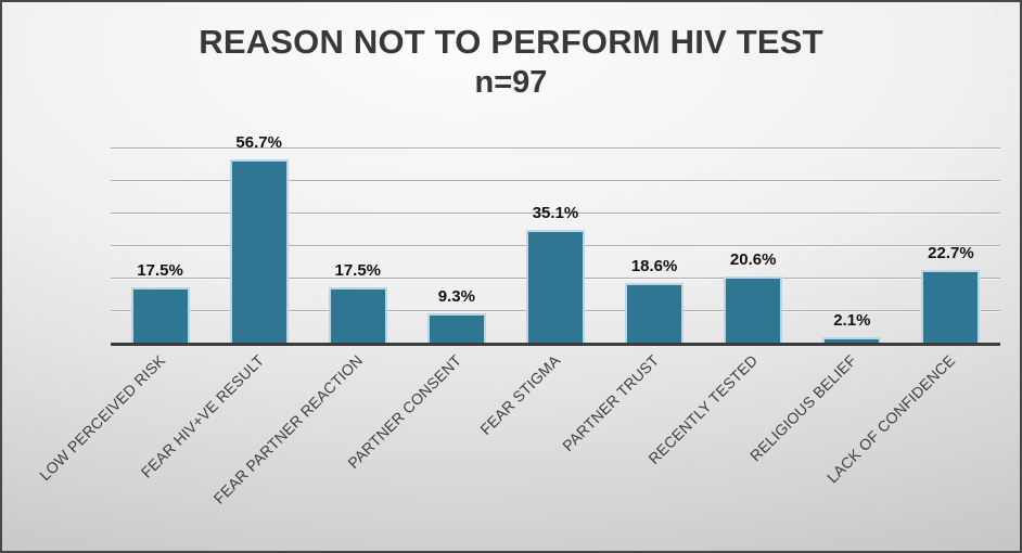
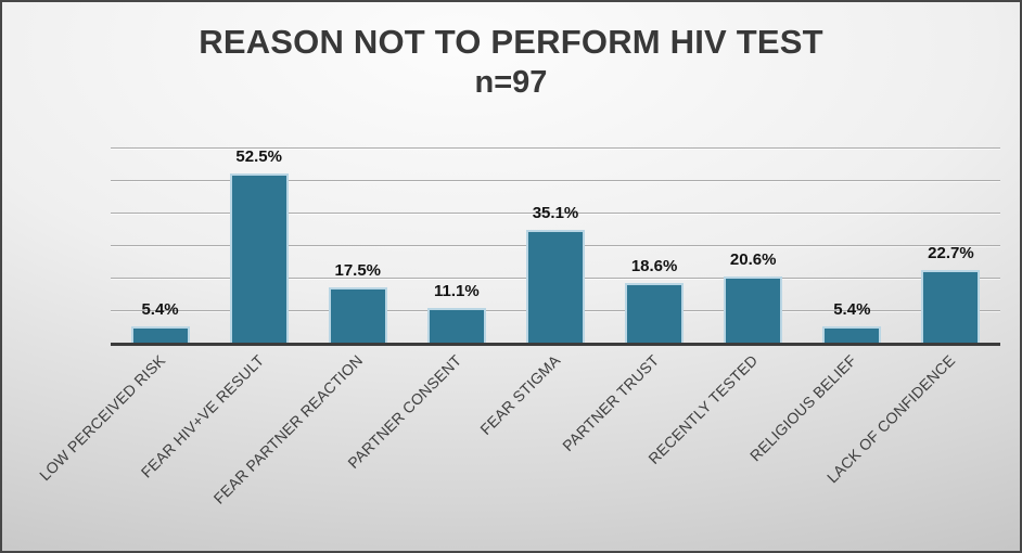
LOW PERCEIVED RISK: 17.5% -> 5.4%
FEAR HIV+VE RESULT: 56.7% -> 52.5%
PARTNER CONSENT: 9.3% -> 11.1%
RELIGIOUS BELIEF: 2.1% -> 5.4%
